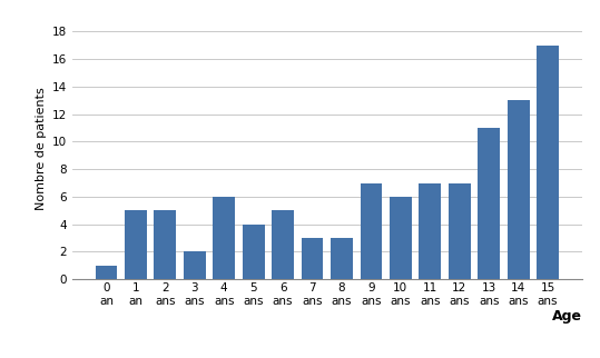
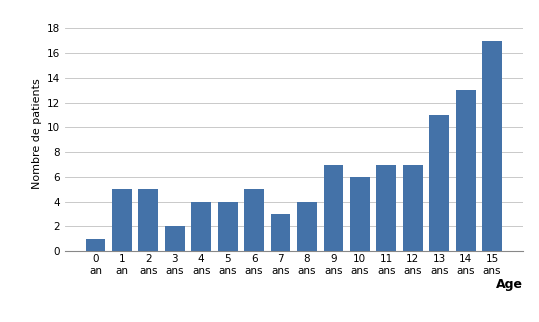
4 ans: 6 -> 4
8 ans: 3 -> 4
